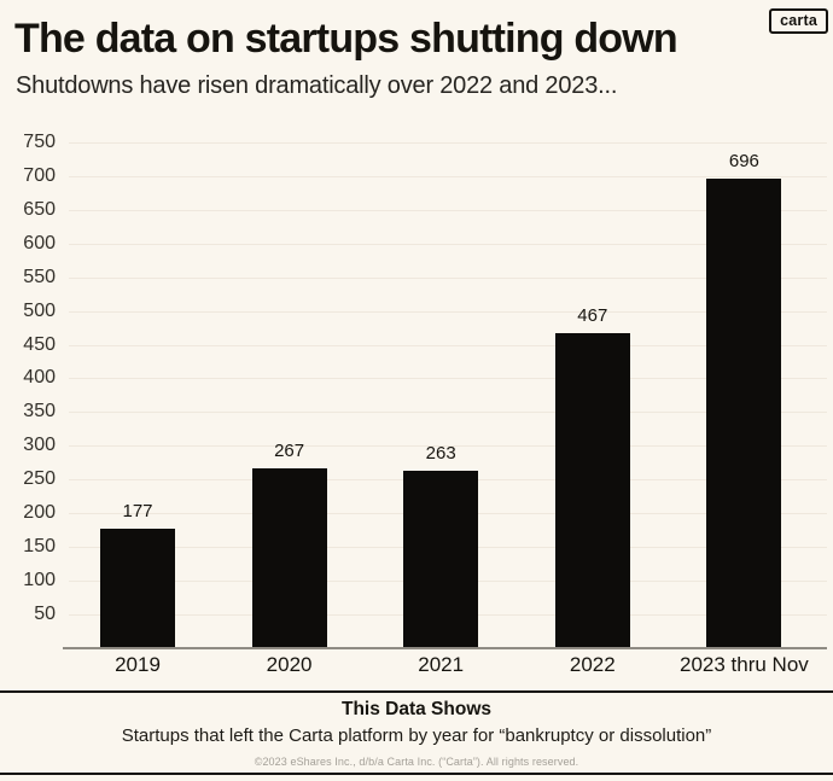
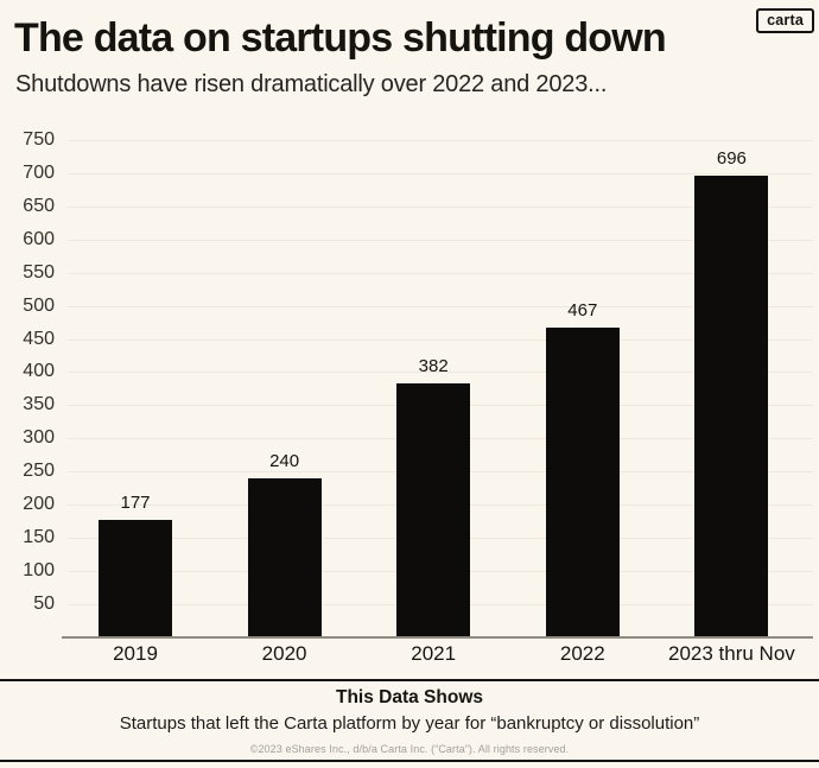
2020: 267 -> 240
2021: 263 -> 382
